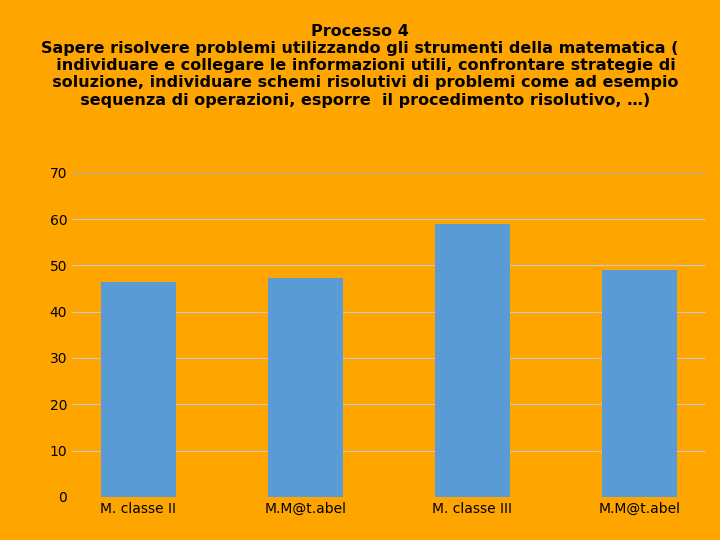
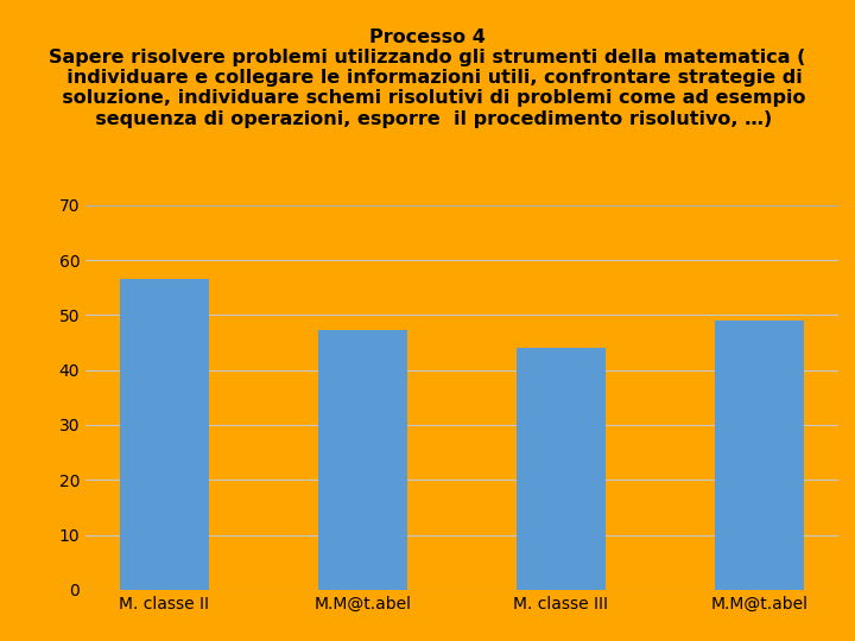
M. classe II: 46.5 -> 56.5
M. classe III: 59.0 -> 44.0
